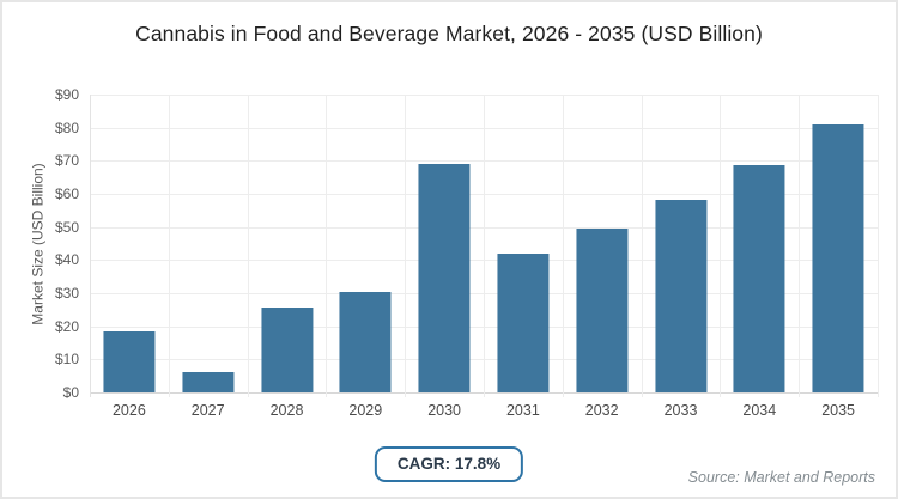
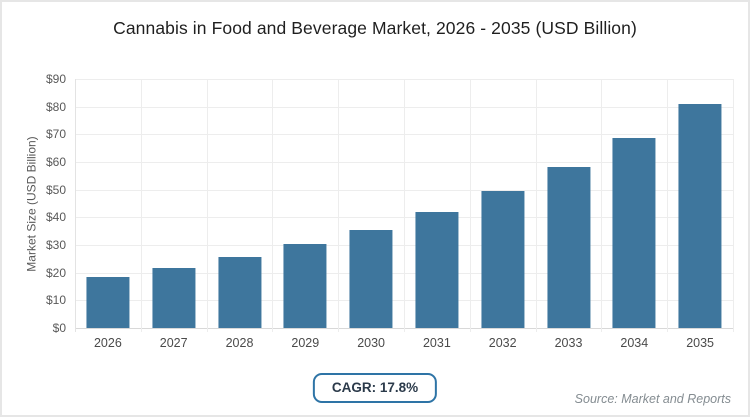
2027: $6 -> $22
2030: $69 -> $36
